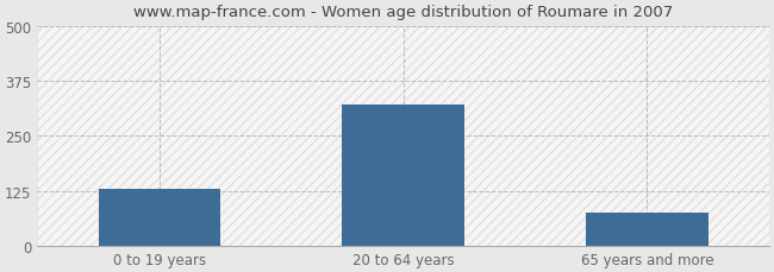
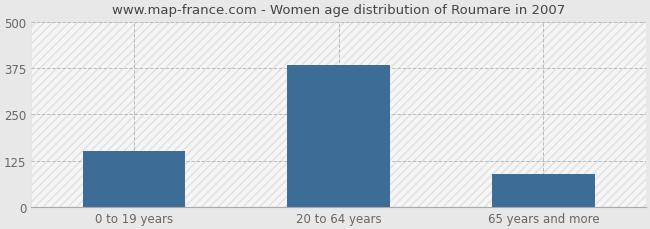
0 to 19 years: 130 -> 150
20 to 64 years: 320 -> 383
65 years and more: 75 -> 90
